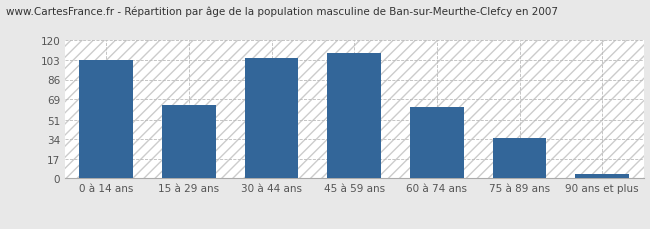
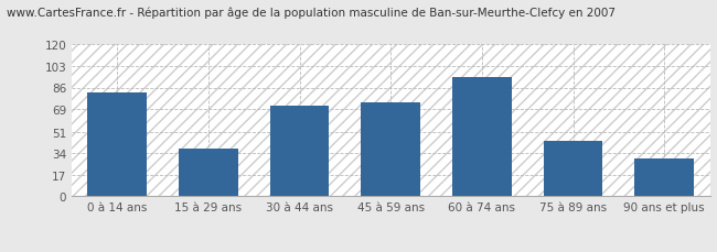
0 à 14 ans: 103 -> 82
15 à 29 ans: 64 -> 38
30 à 44 ans: 105 -> 72
45 à 59 ans: 109 -> 74
60 à 74 ans: 62 -> 94
75 à 89 ans: 35 -> 44
90 ans et plus: 4 -> 30
